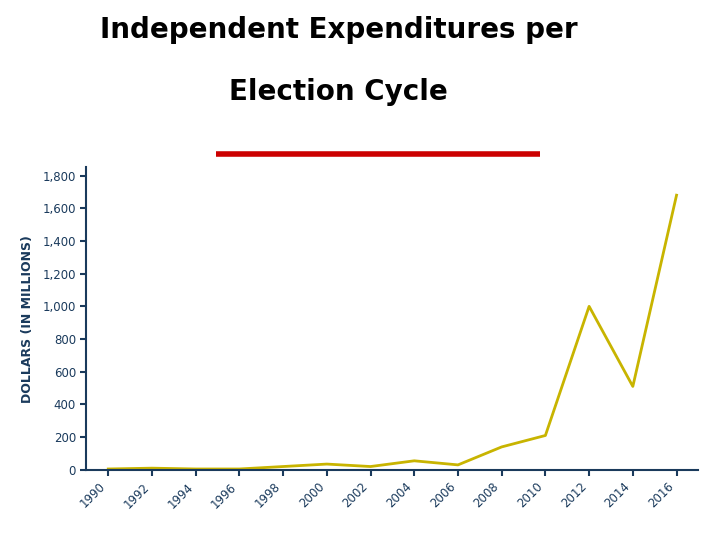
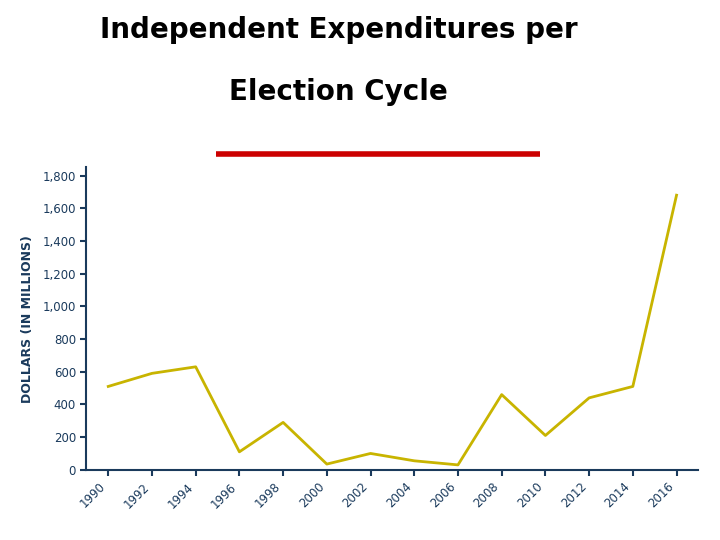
1990: 0 -> 510
1992: 10 -> 590
1994: 0 -> 630
1996: 0 -> 110
1998: 20 -> 290
2002: 20 -> 100
2008: 140 -> 460
2012: 1,000 -> 440
